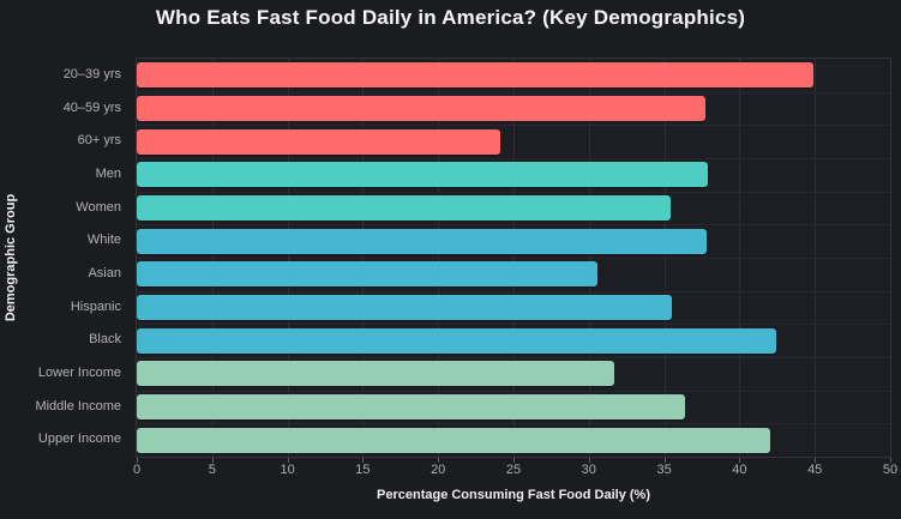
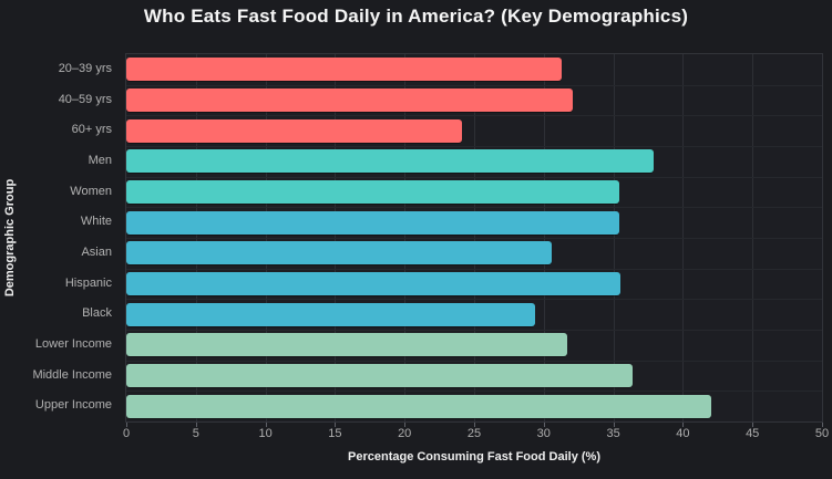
20–39 yrs: 44.9 -> 31.3
40–59 yrs: 37.7 -> 32.1
White: 37.8 -> 35.4
Black: 42.4 -> 29.4
